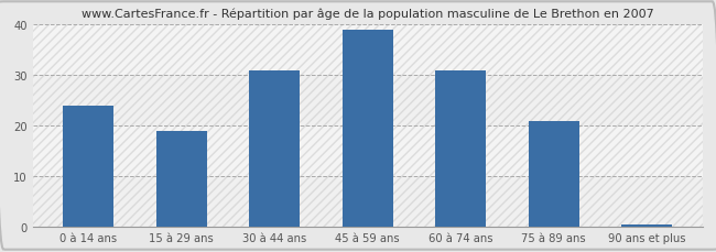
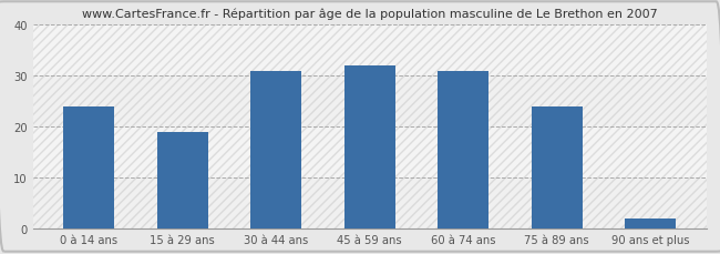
45 à 59 ans: 39.0 -> 32.0
75 à 89 ans: 21.0 -> 24.0
90 ans et plus: 0.5 -> 2.0
